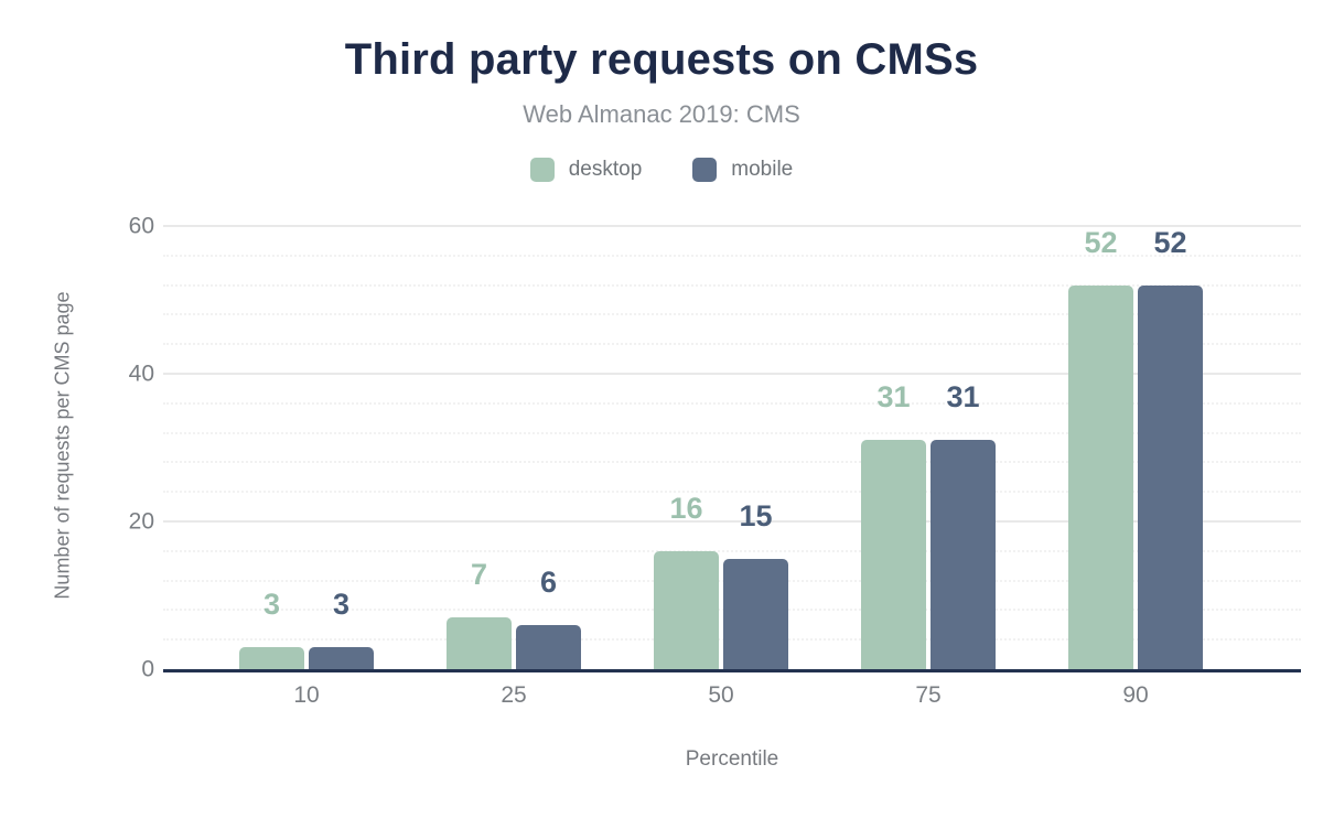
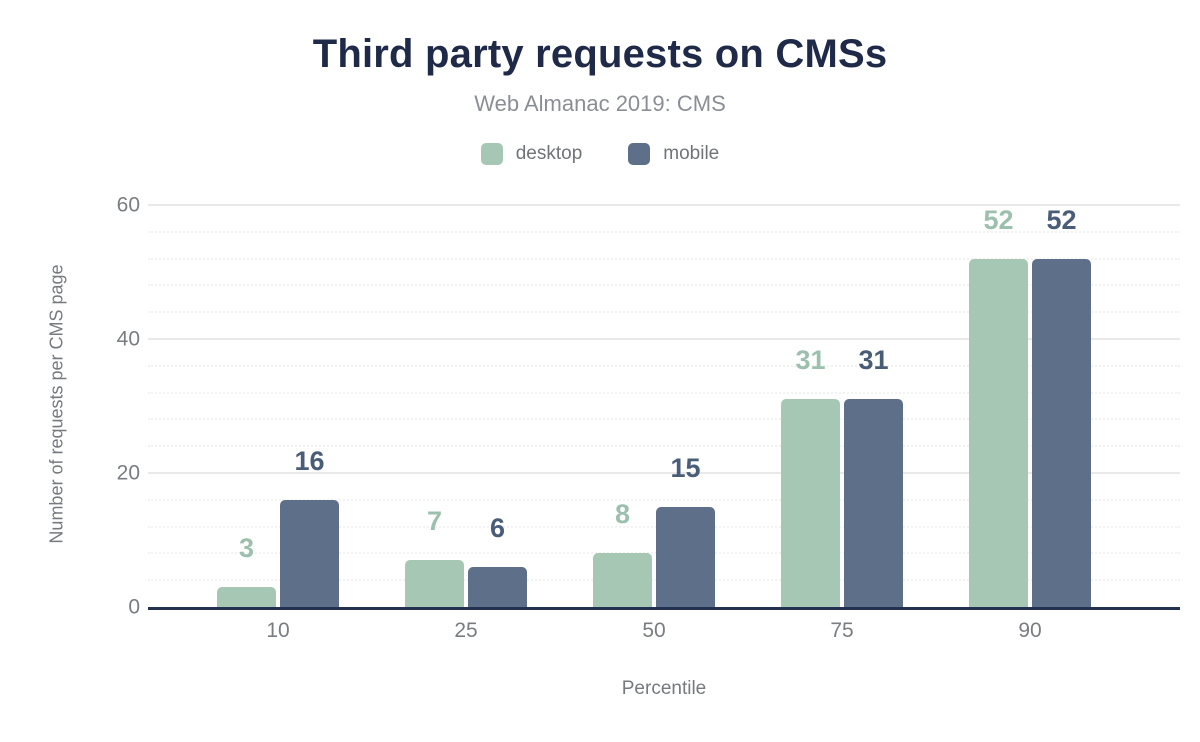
mobile/10: 3 -> 16
desktop/50: 16 -> 8
